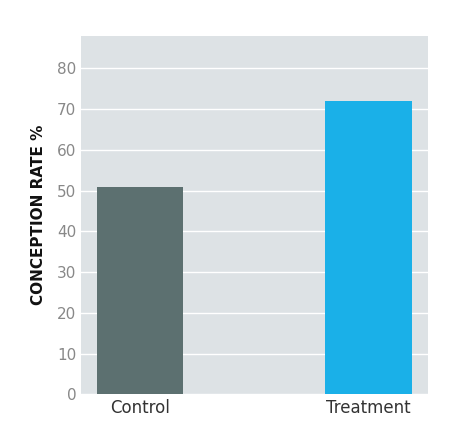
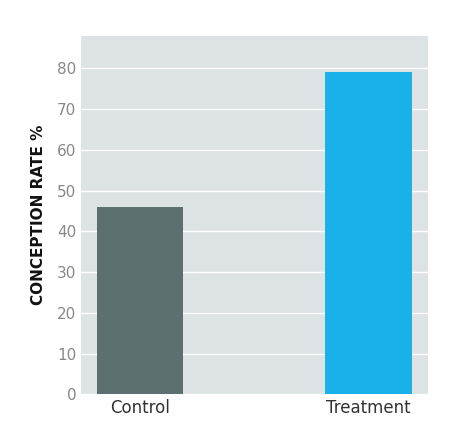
Control: 51 -> 46
Treatment: 72 -> 79
